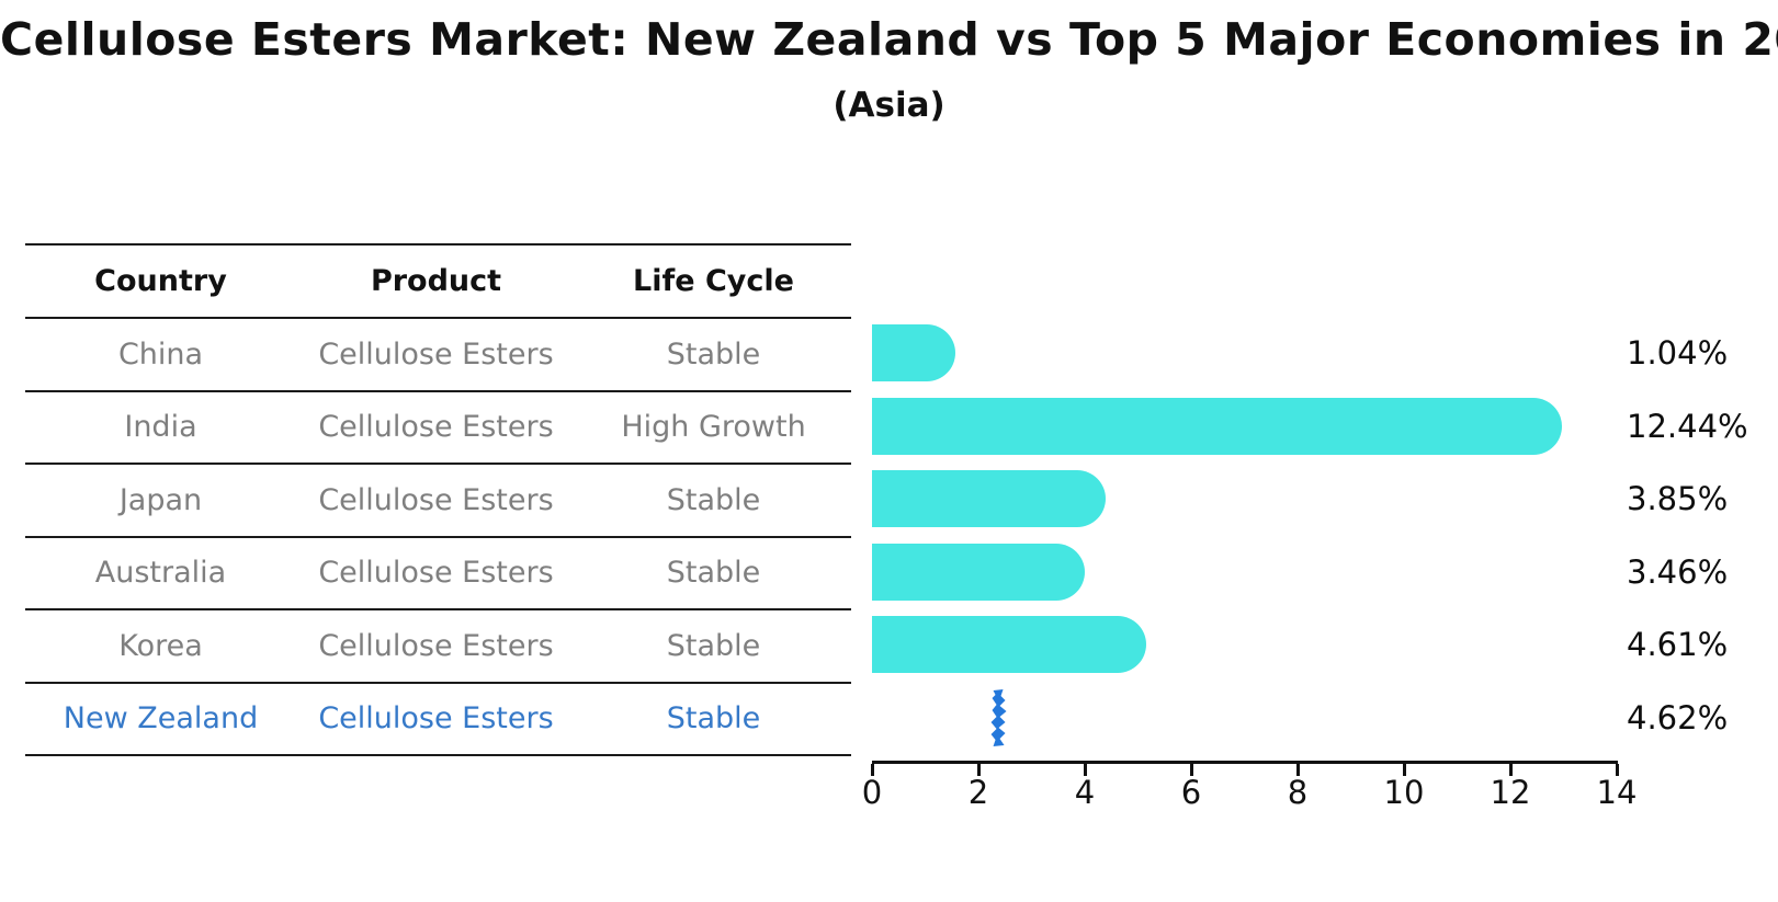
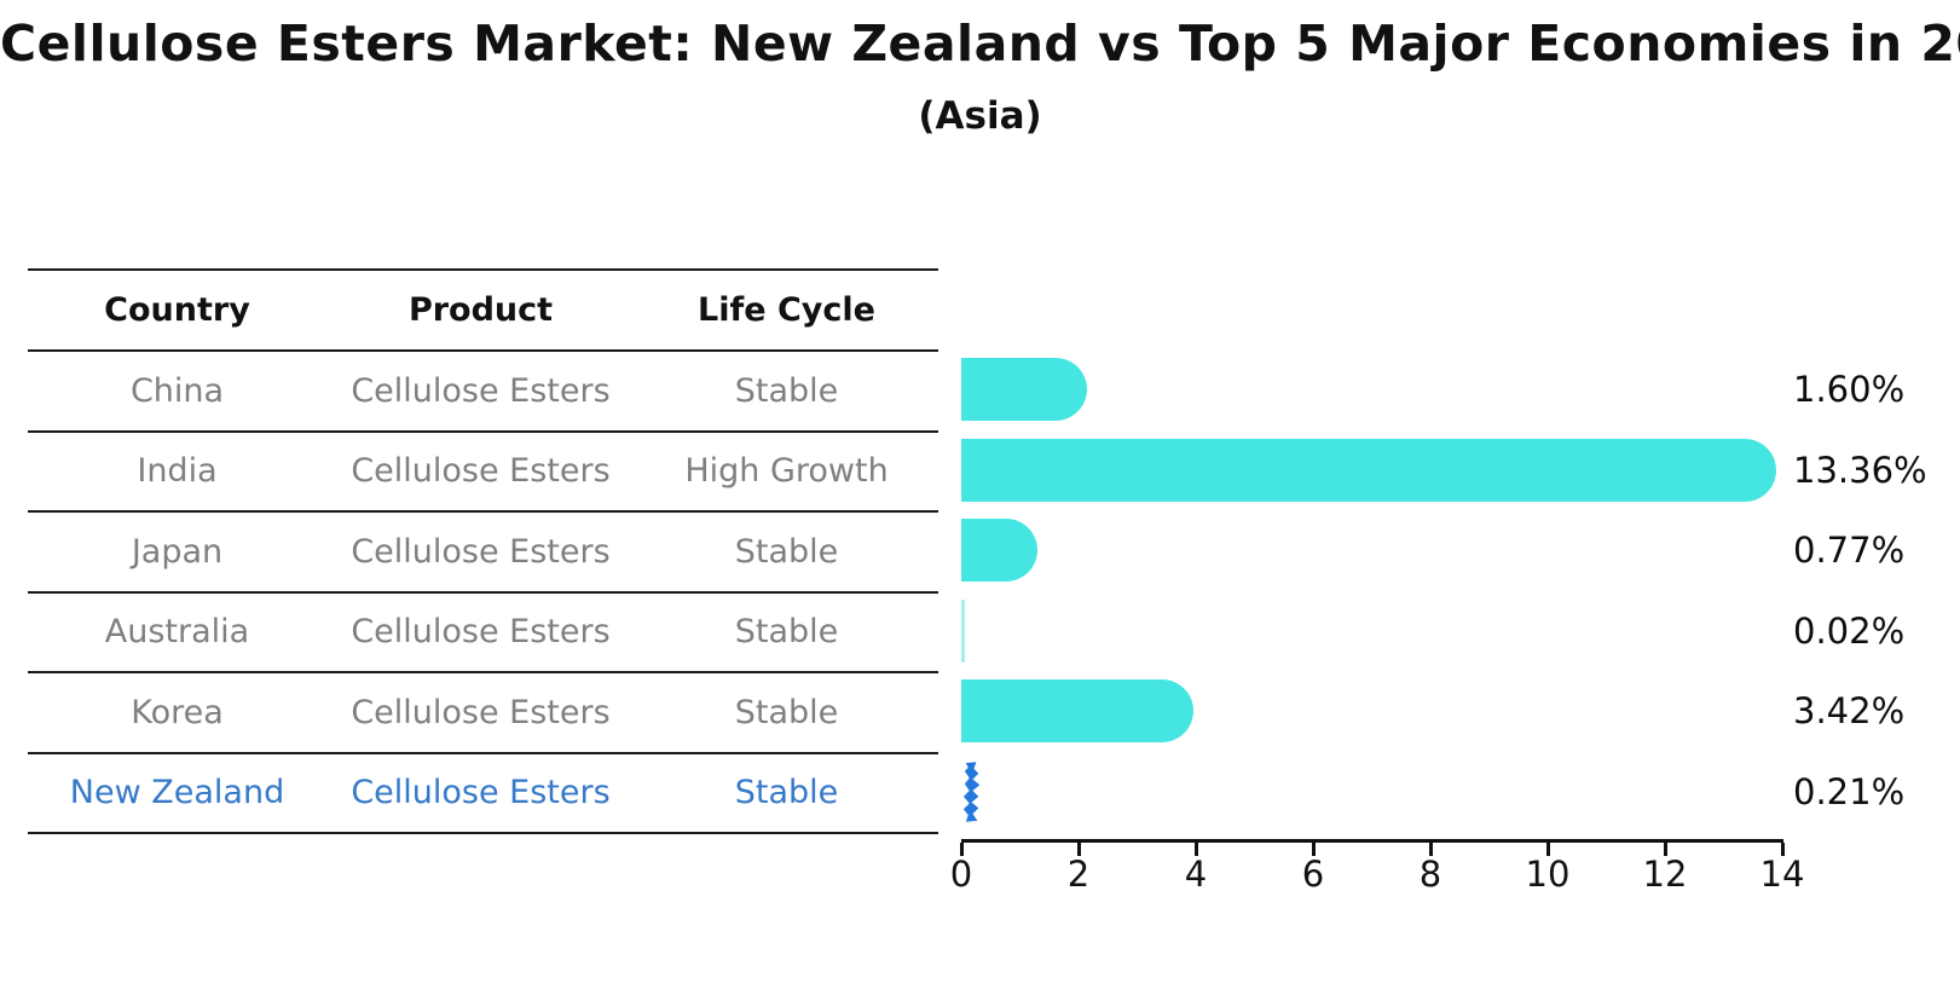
China: 1.04% -> 1.60%
India: 12.44% -> 13.36%
Japan: 3.85% -> 0.77%
Australia: 3.46% -> 0.02%
Korea: 4.61% -> 3.42%
New Zealand: 4.62% -> 0.21%
